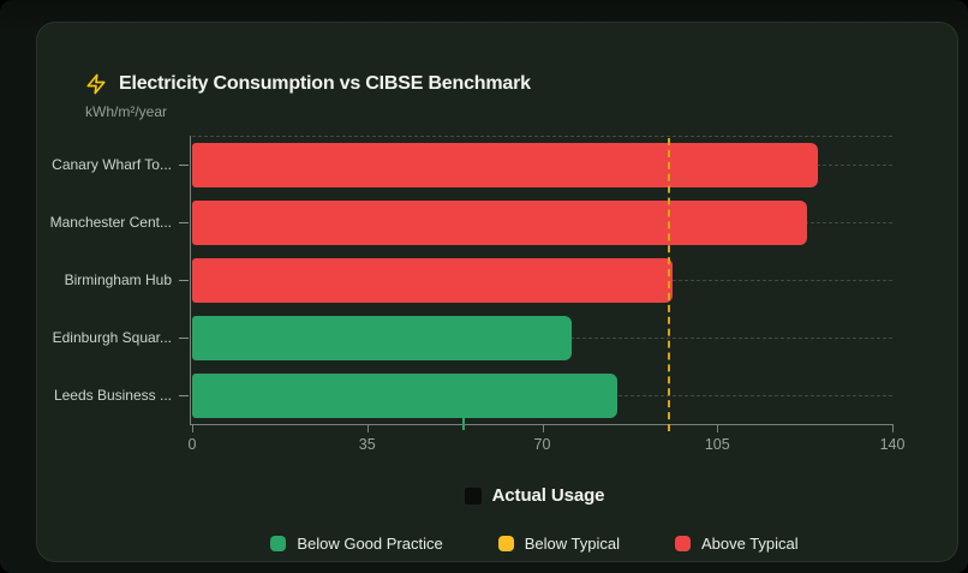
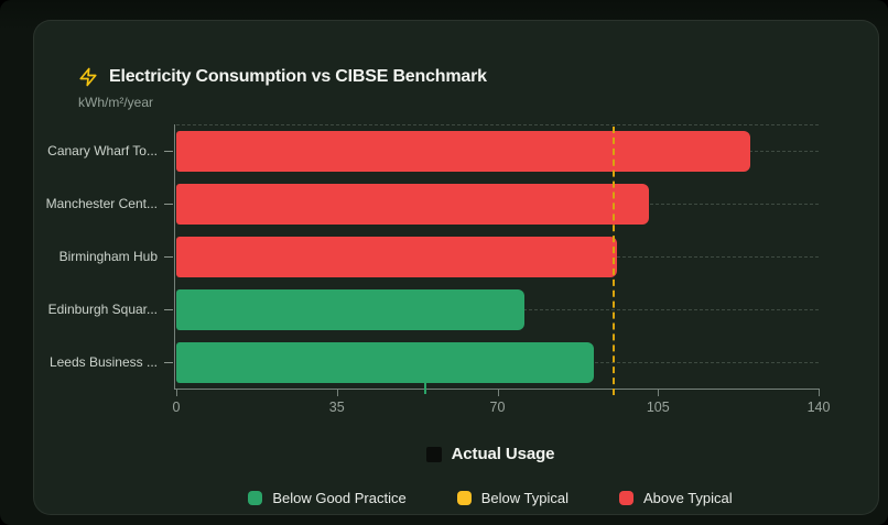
Manchester Cent...: 123 -> 103
Leeds Business ...: 85 -> 91
